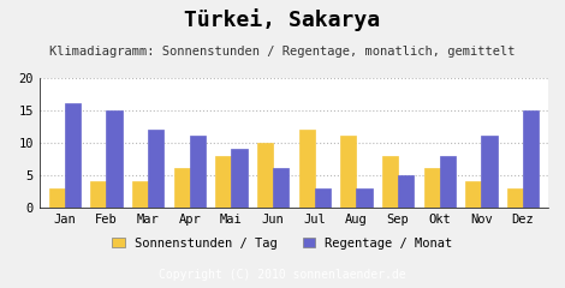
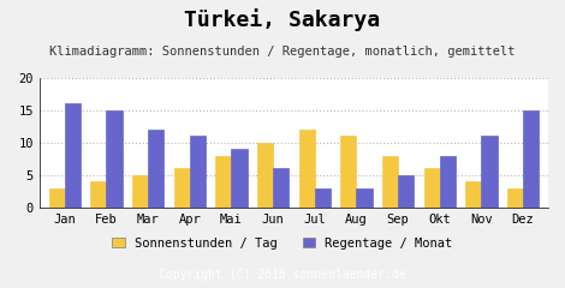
Sonnenstunden / Tag/Mar: 4 -> 5
